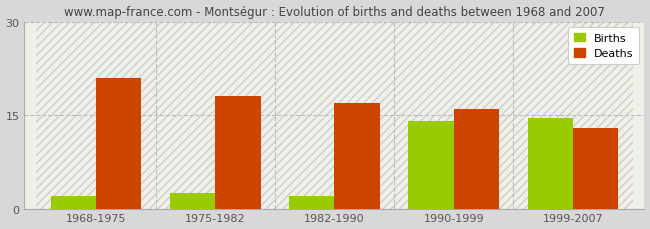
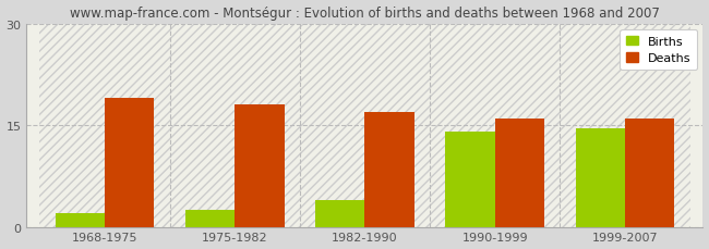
Deaths/1968-1975: 21 -> 19
Births/1982-1990: 2.0 -> 4.0
Deaths/1999-2007: 13 -> 16
